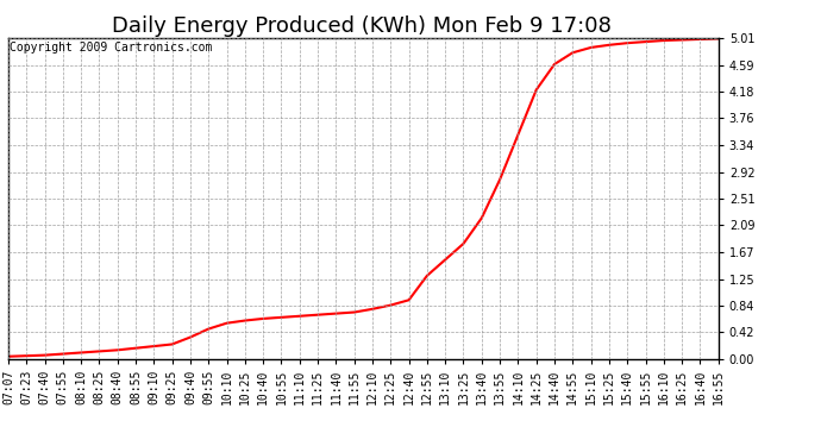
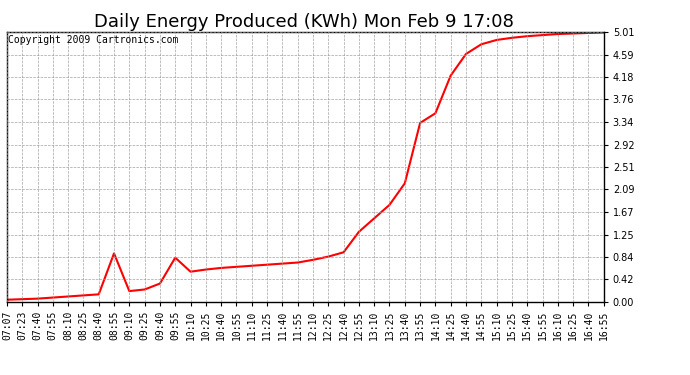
08:55: 0.17 -> 0.90
09:55: 0.47 -> 0.82
13:55: 2.80 -> 3.32
